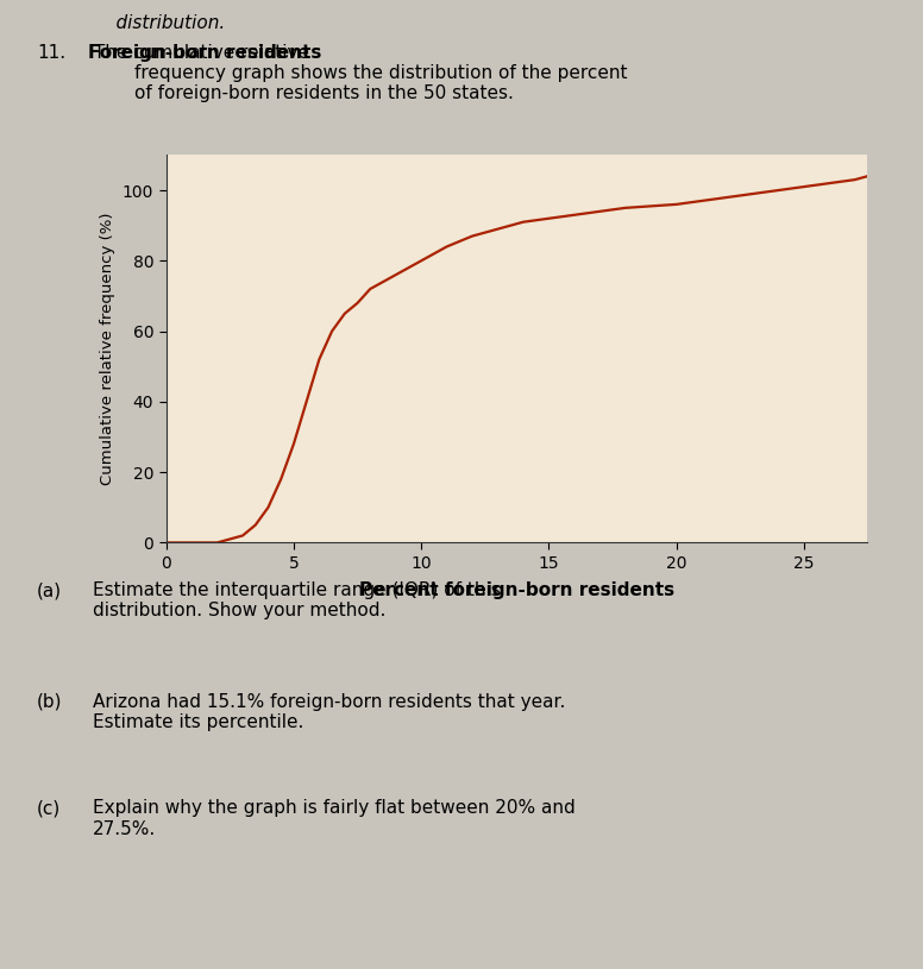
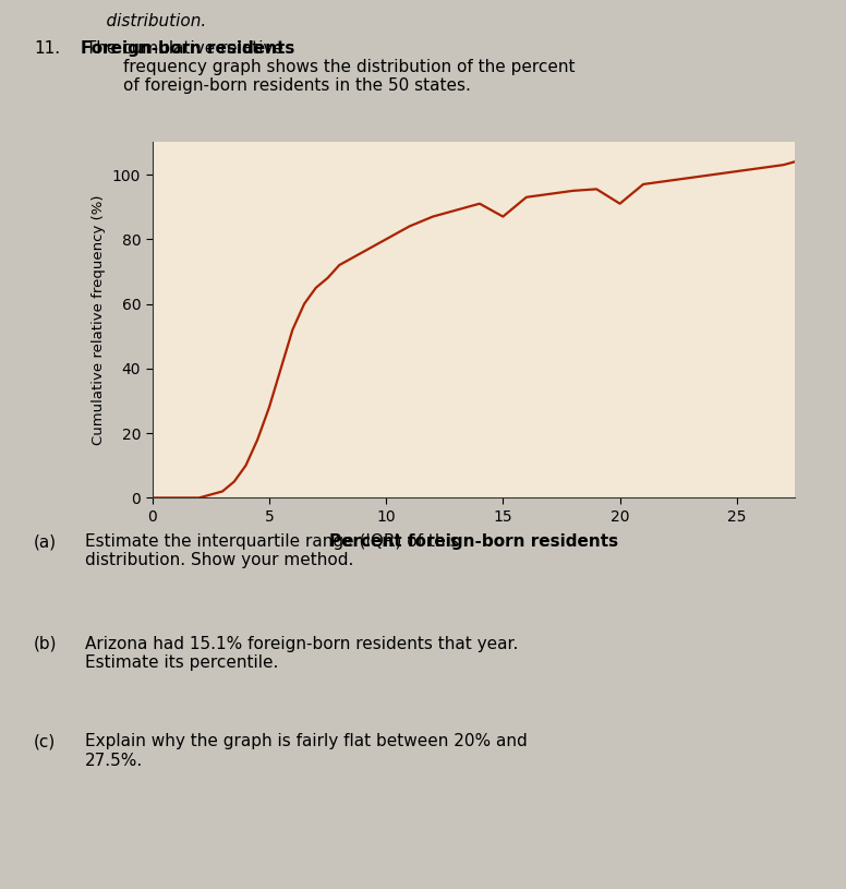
15: 92.0 -> 87.0
20: 96.0 -> 91.0
